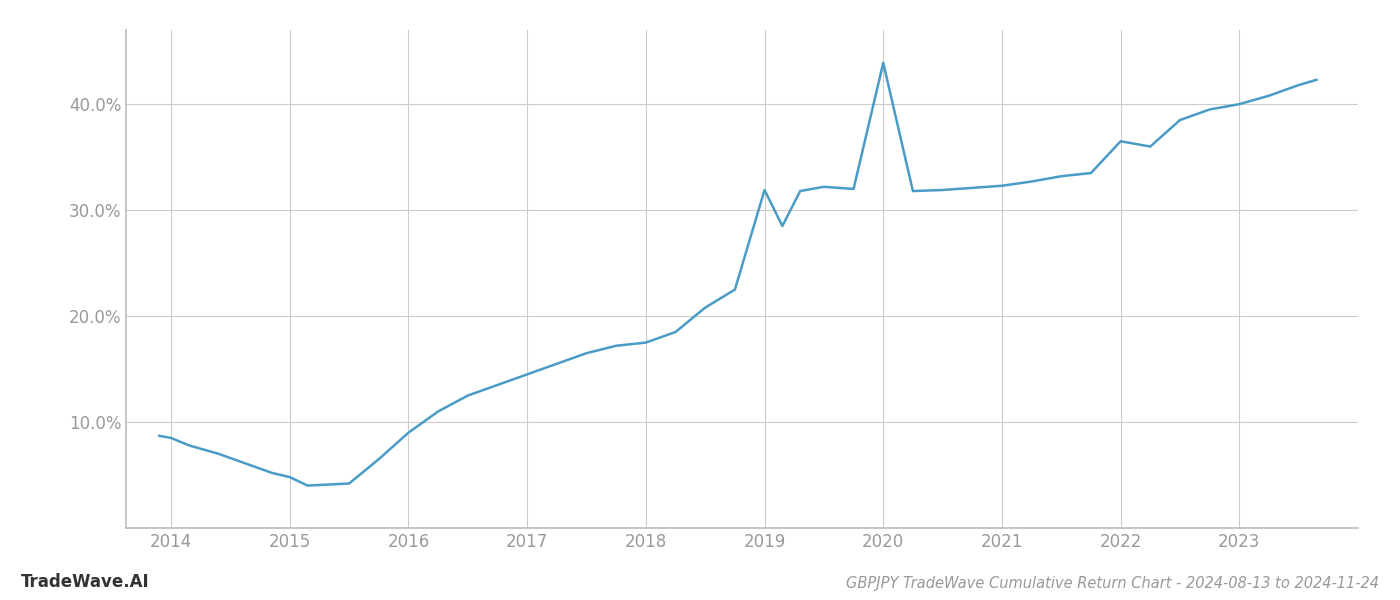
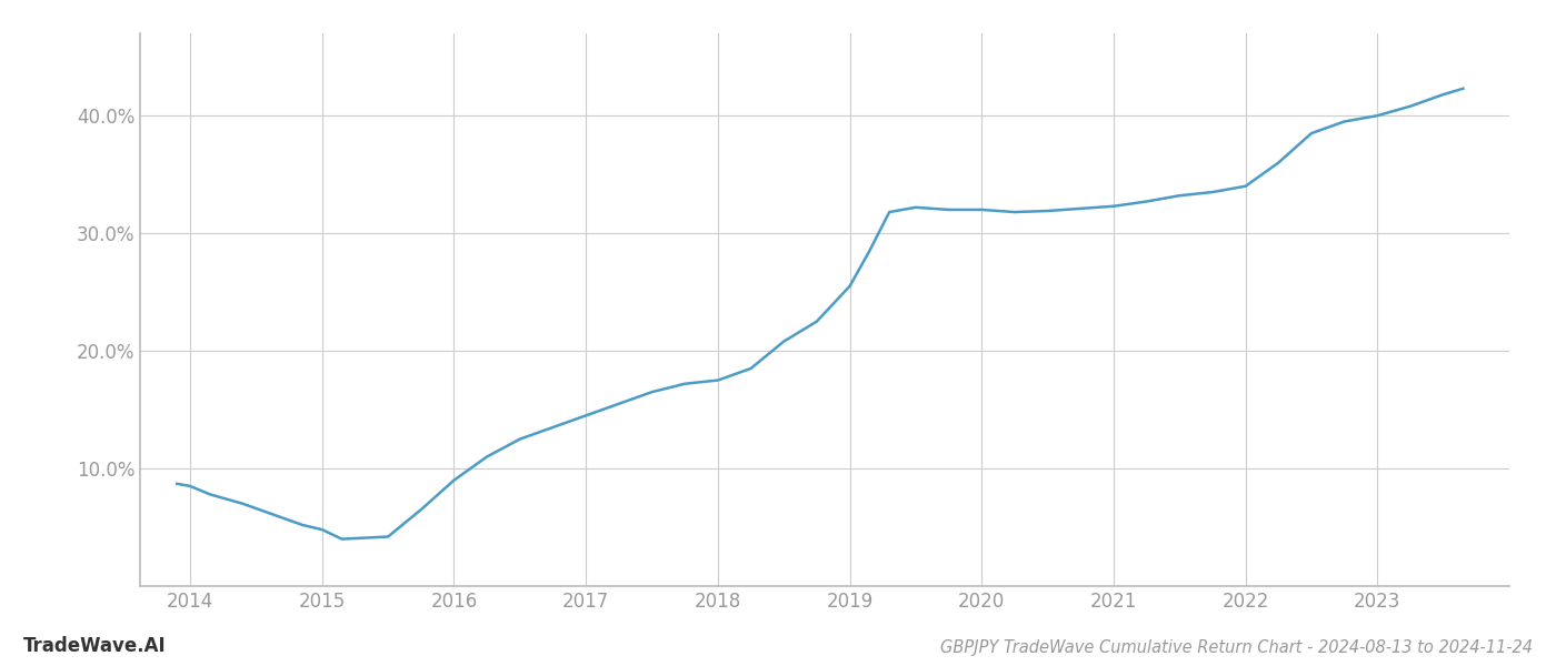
2019: 31.9% -> 25.5%
2020: 43.9% -> 32.0%
2022: 36.5% -> 34.0%
